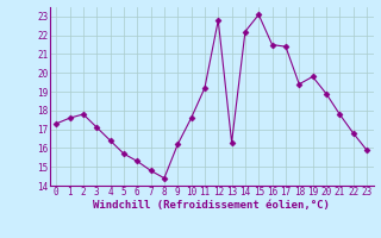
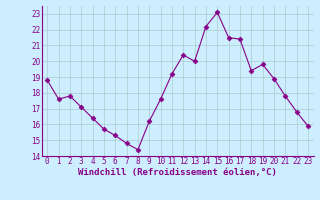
0: 17.3 -> 18.8
12: 22.8 -> 20.4
13: 16.3 -> 20.0
